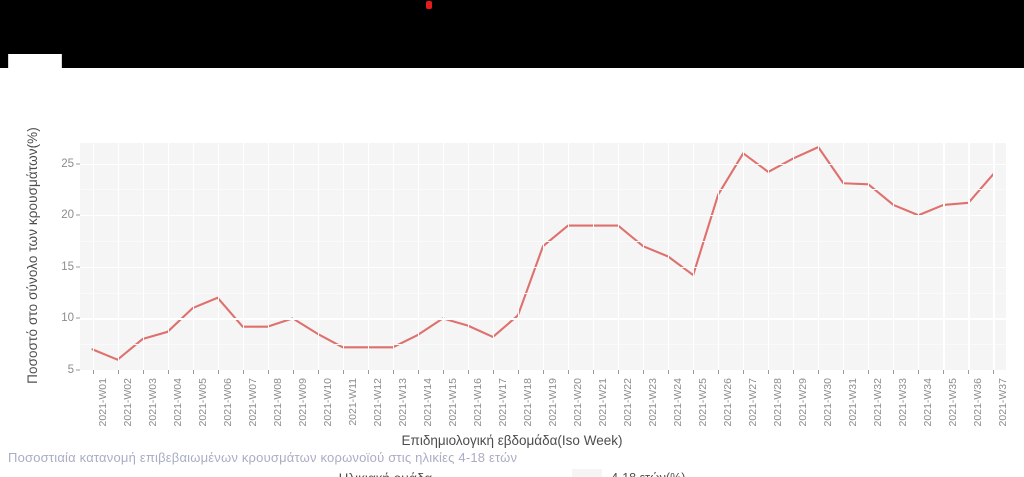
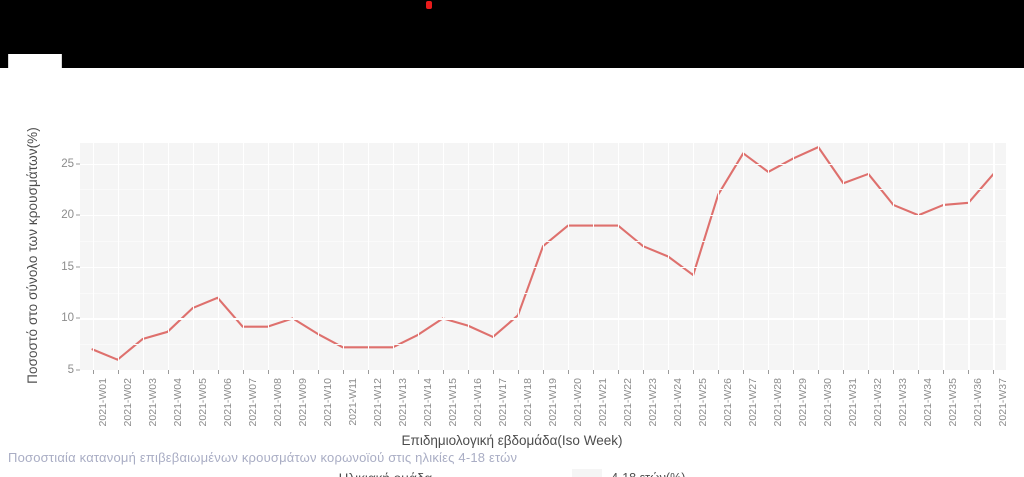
2021-W32: 23.0 -> 24.0
